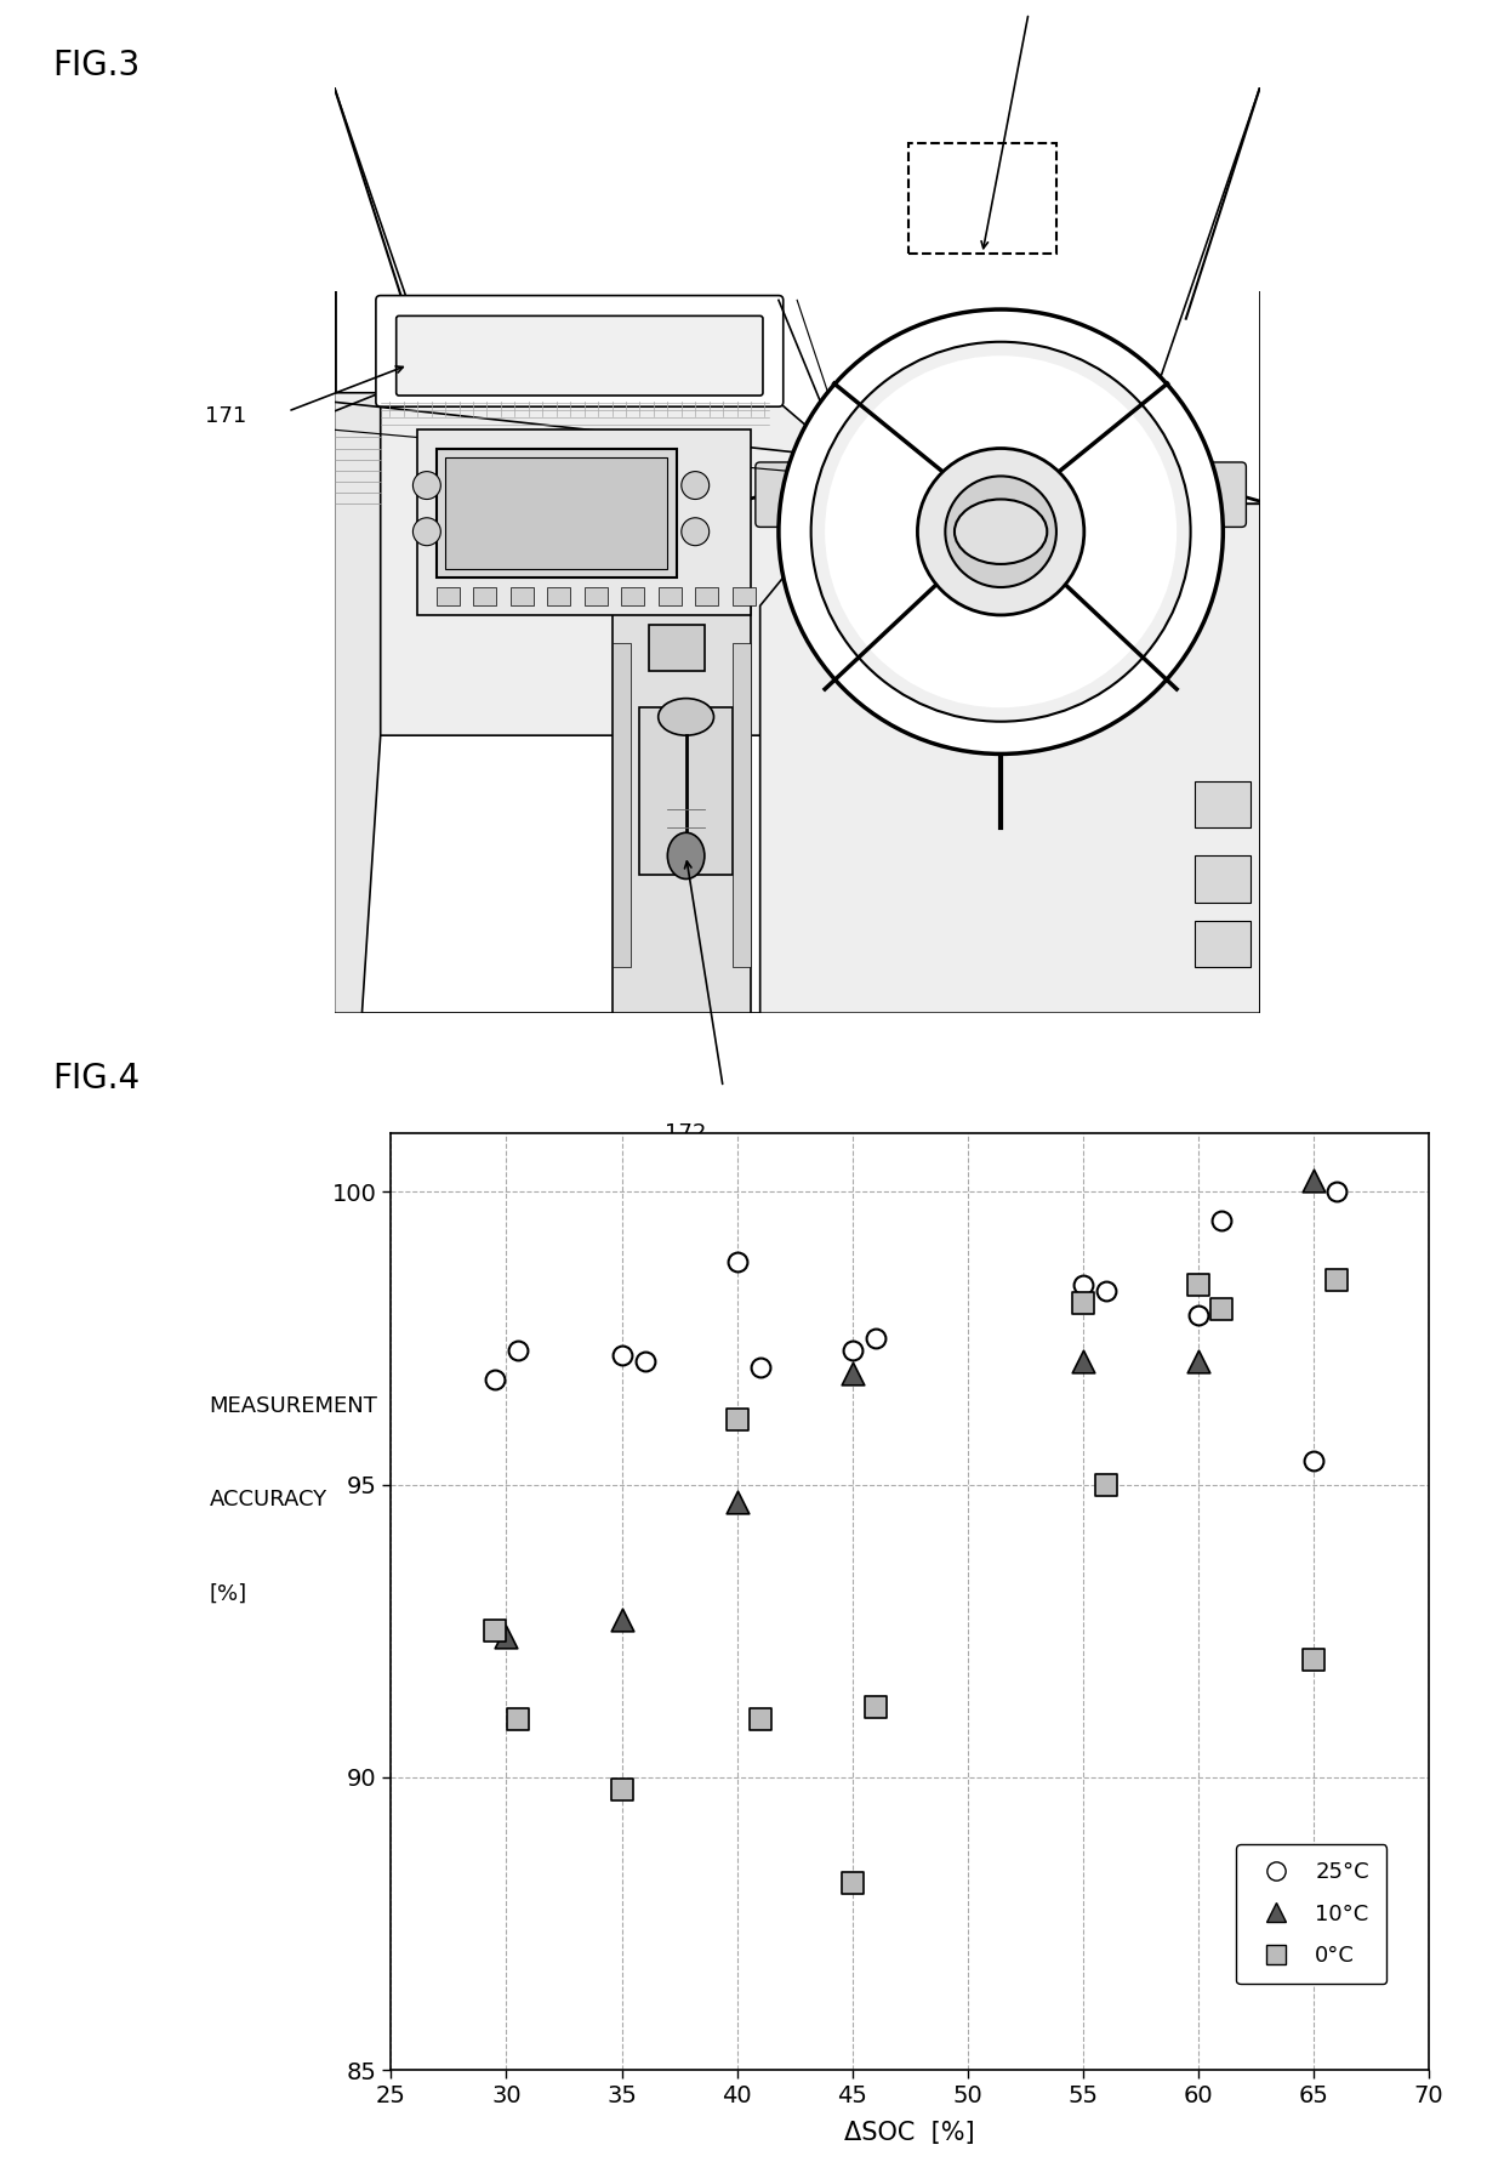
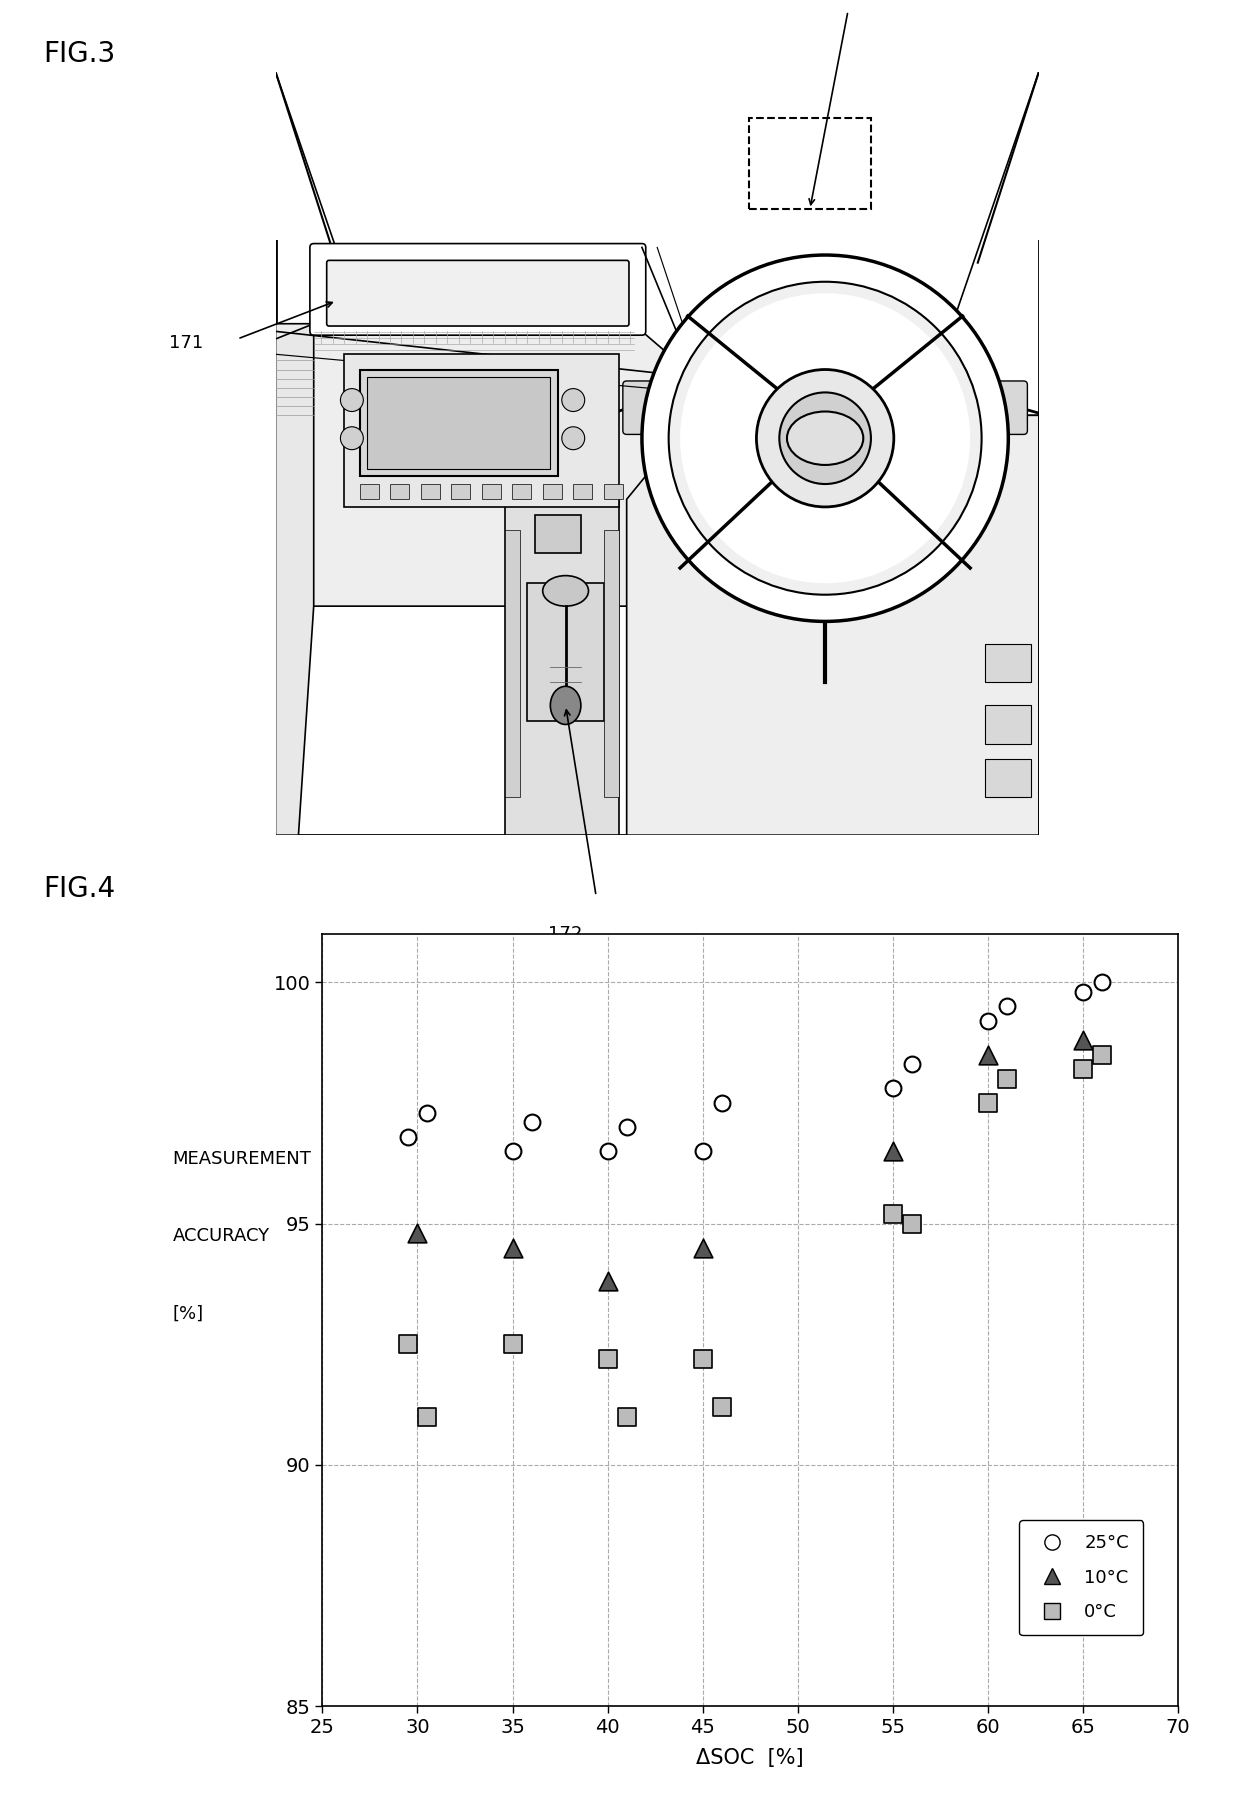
10°C/30: 92.4 -> 94.8
25°C/35: 97.2 -> 96.5
10°C/35: 92.7 -> 94.5
0°C/35: 89.8 -> 92.5
25°C/40: 98.8 -> 96.5
10°C/40: 94.7 -> 93.8
0°C/40: 96.1 -> 92.2
25°C/45: 97.3 -> 96.5
10°C/45: 96.9 -> 94.5
0°C/45: 88.2 -> 92.2
25°C/55: 98.4 -> 97.8
10°C/55: 97.1 -> 96.5
0°C/55: 98.1 -> 95.2
25°C/60: 97.9 -> 99.2
10°C/60: 97.1 -> 98.5
0°C/60: 98.4 -> 97.5
25°C/65: 95.4 -> 99.8
10°C/65: 100.2 -> 98.8
0°C/65: 92.0 -> 98.2
